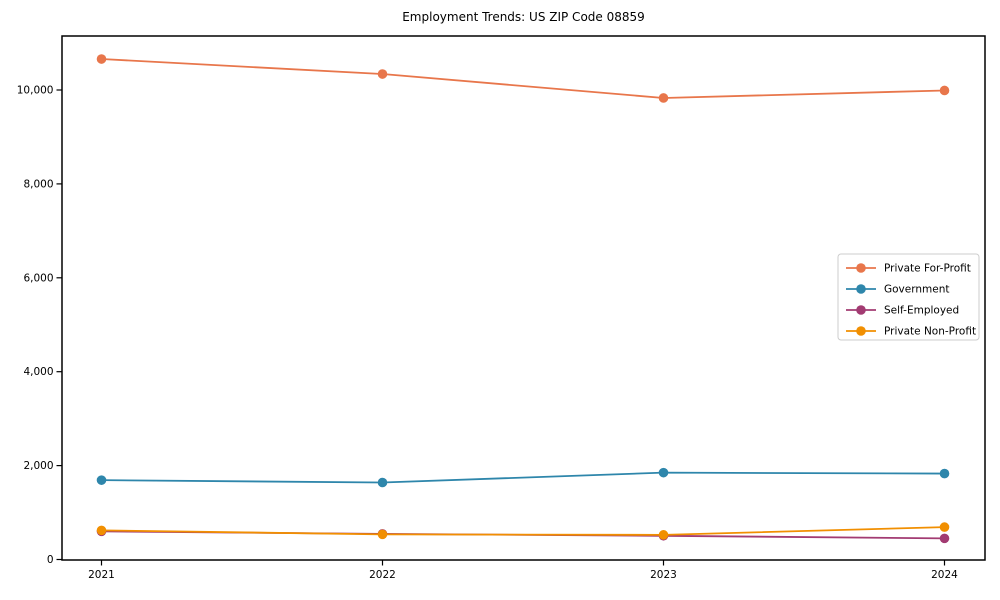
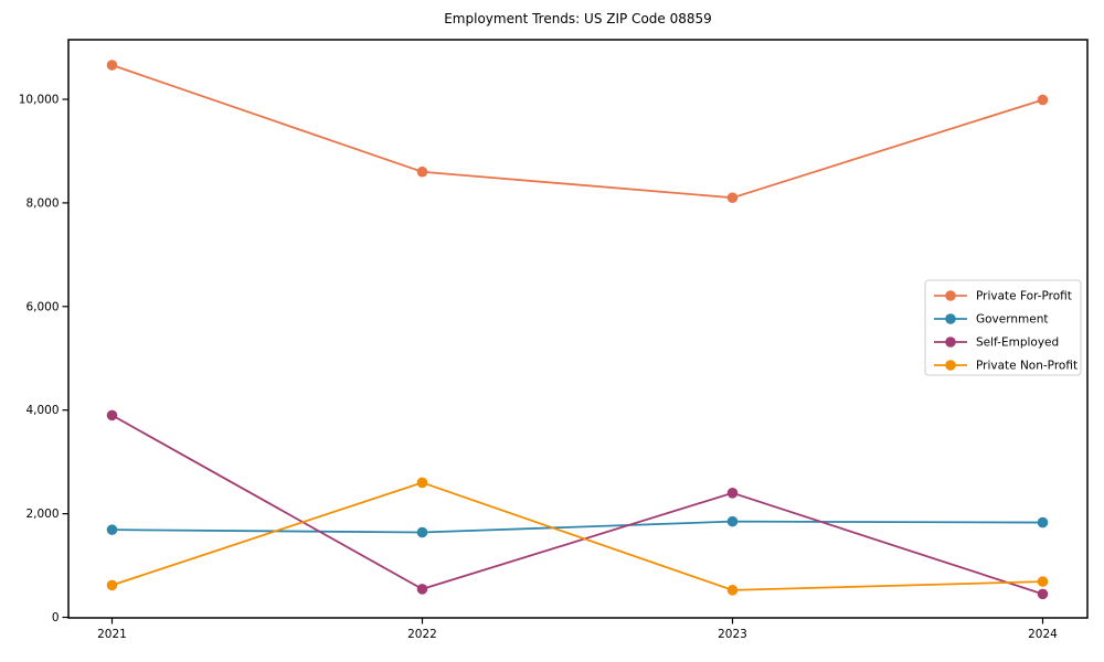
Self-Employed/2021: 600 -> 3900
Private For-Profit/2022: 10300 -> 8600
Private Non-Profit/2022: 500 -> 2600
Private For-Profit/2023: 9800 -> 8100
Self-Employed/2023: 500 -> 2400
